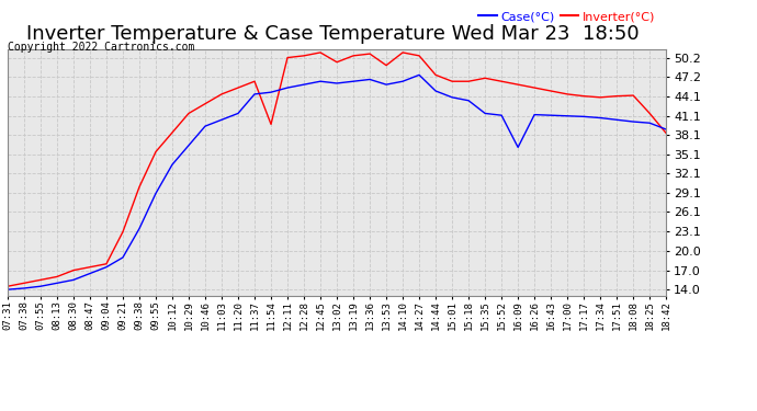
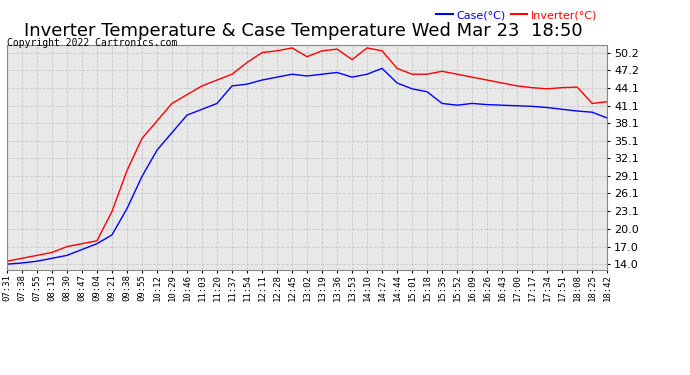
Inverter(°C)/11:54: 39.8 -> 48.5
Case(°C)/16:09: 36.2 -> 41.5
Inverter(°C)/18:42: 38.4 -> 41.8
